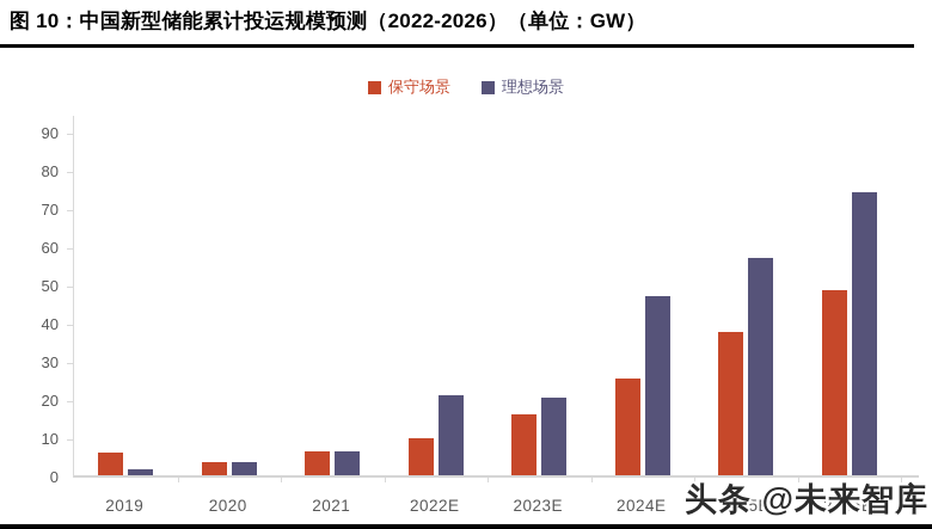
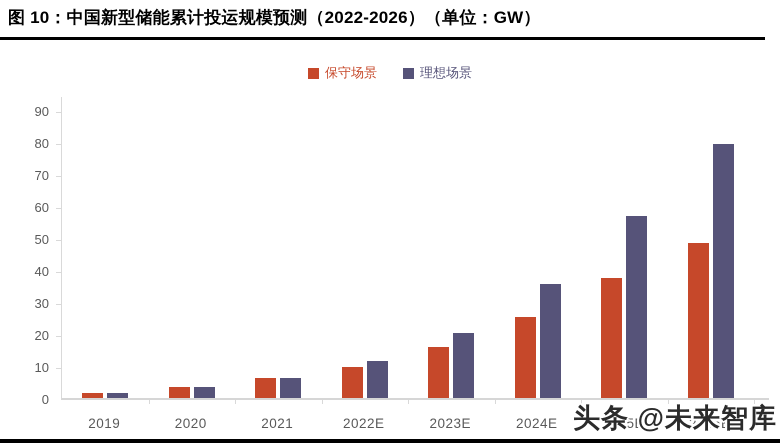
保守场景/2019: 6 -> 2
理想场景/2022E: 21 -> 12
理想场景/2024E: 47 -> 36
理想场景/2026E: 74 -> 80
